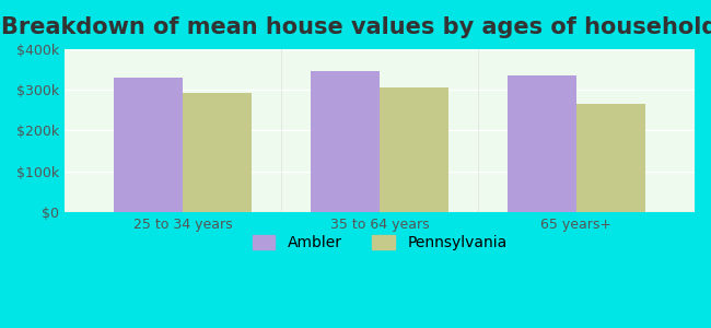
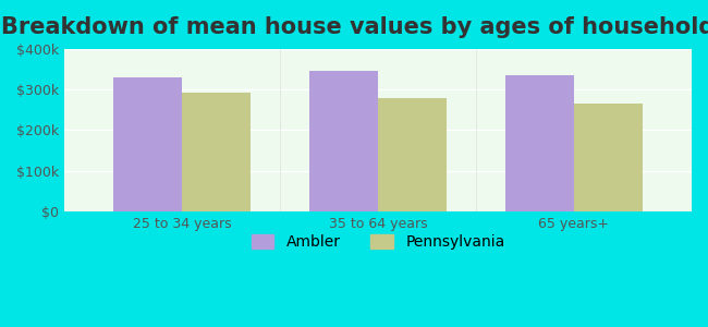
Pennsylvania/35 to 64 years: $307k -> $280k
